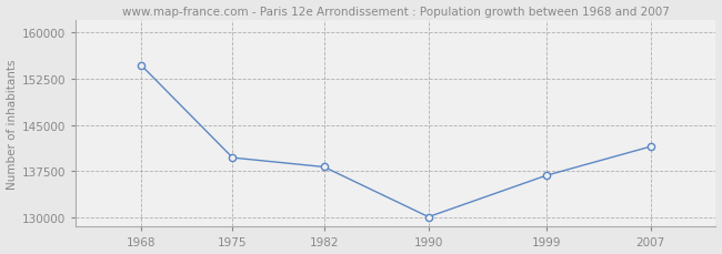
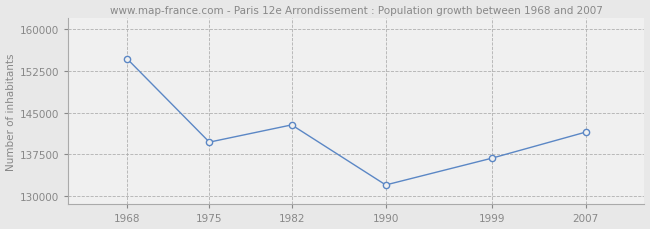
1982: 138200 -> 142800
1990: 130100 -> 132000
